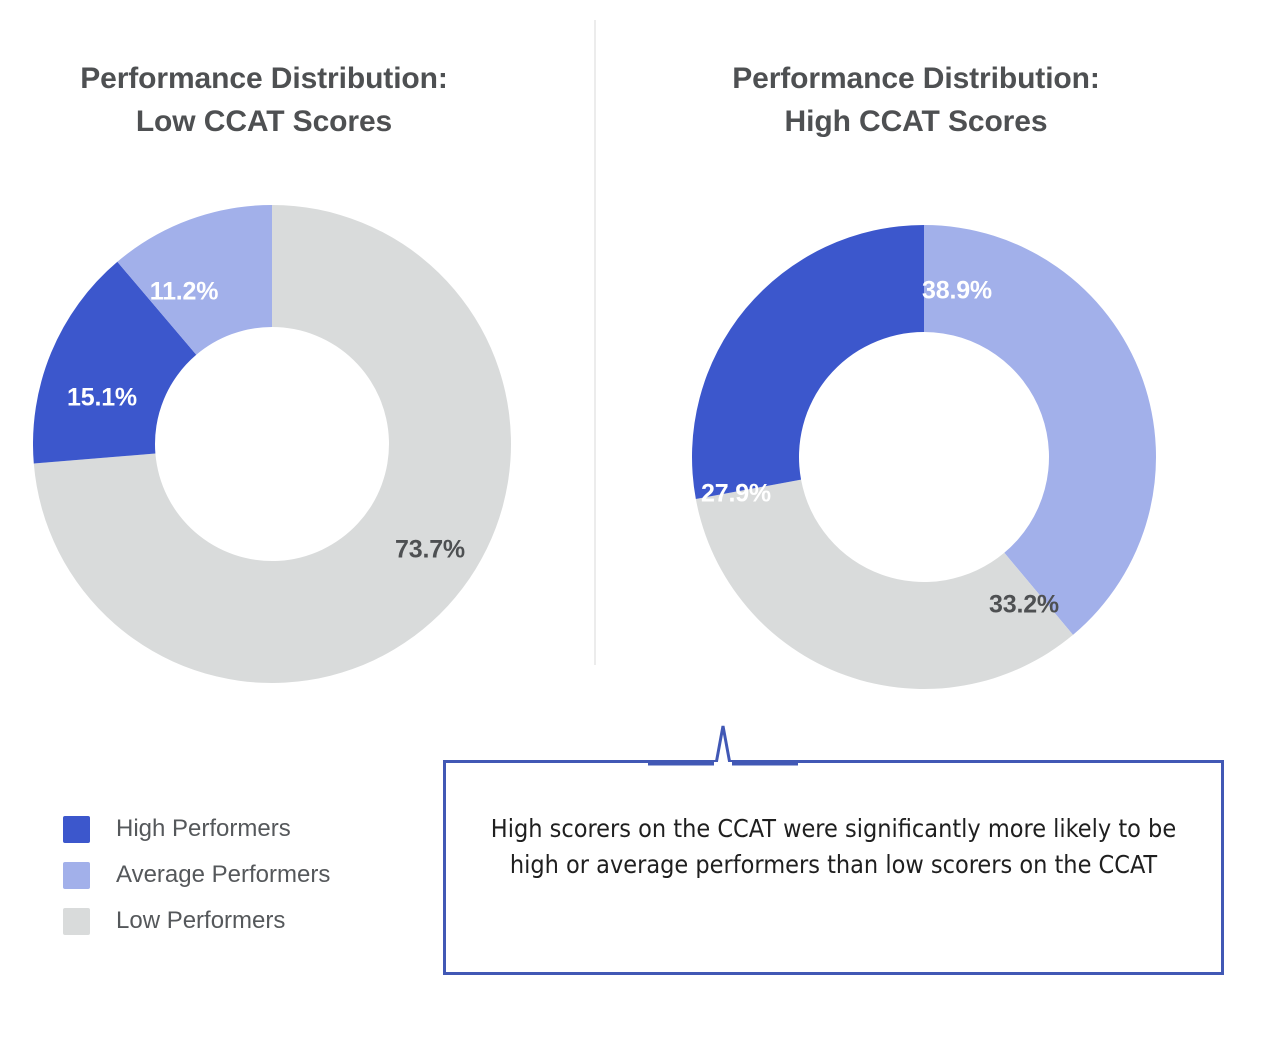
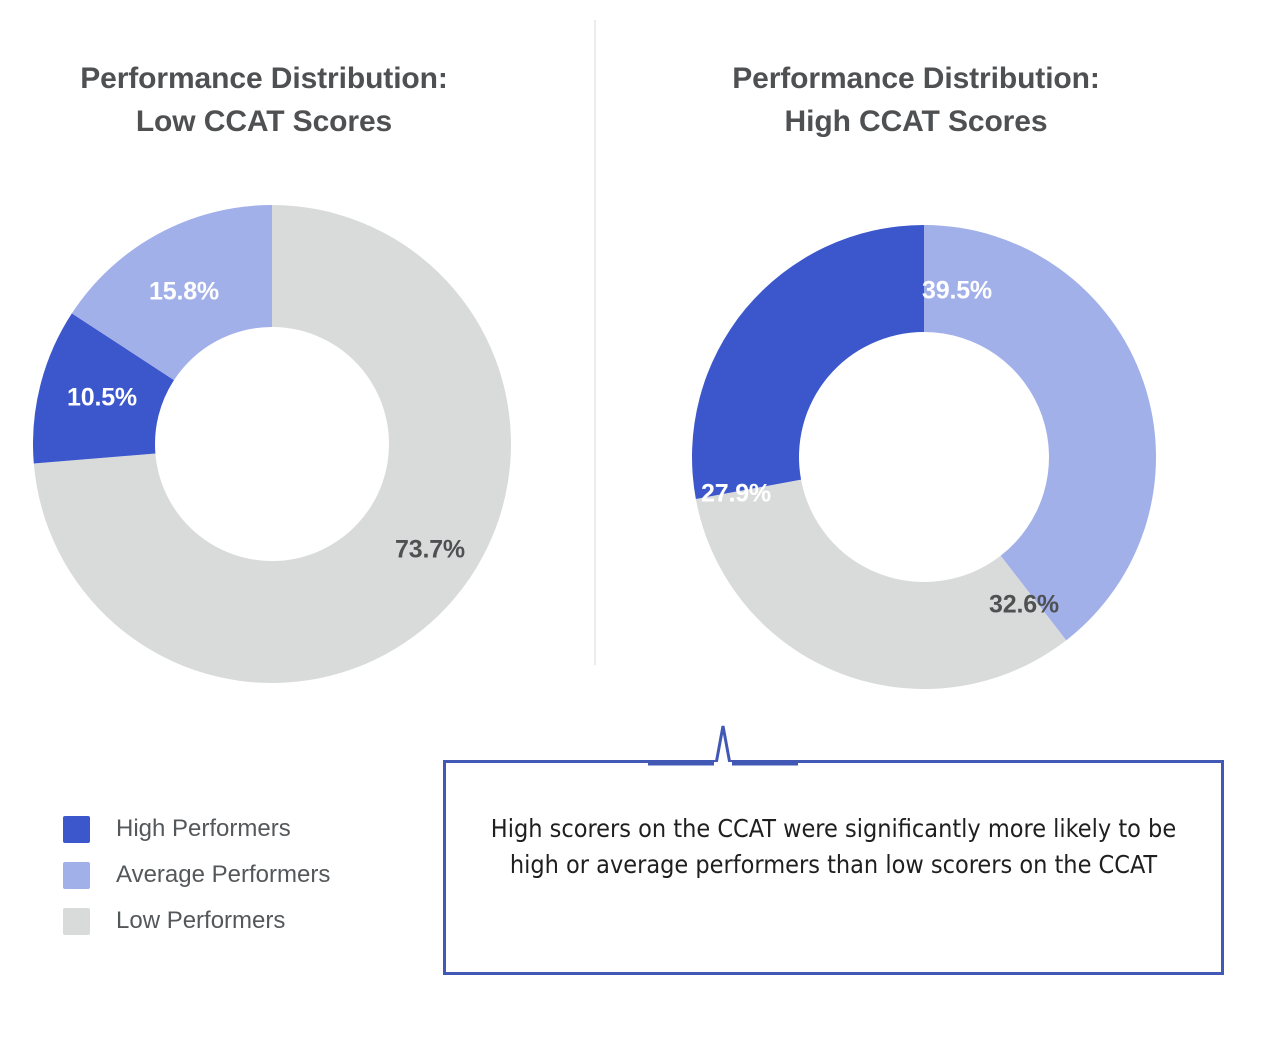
Performance Distribution: Low CCAT Scores/High Performers: 15.1% -> 10.5%
Performance Distribution: Low CCAT Scores/Average Performers: 11.2% -> 15.8%
Performance Distribution: High CCAT Scores/Average Performers: 38.9% -> 39.5%
Performance Distribution: High CCAT Scores/Low Performers: 33.2% -> 32.6%
